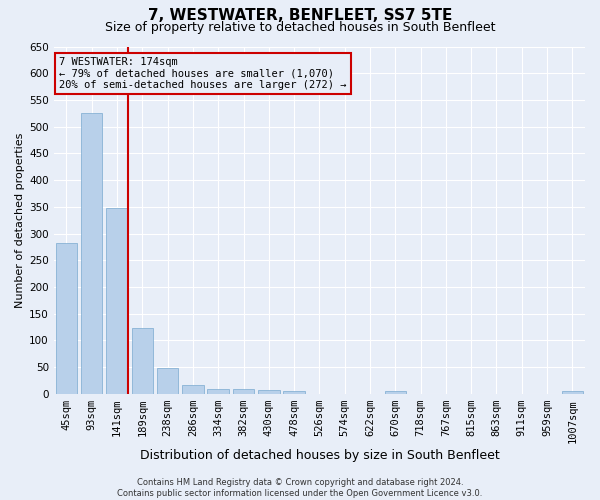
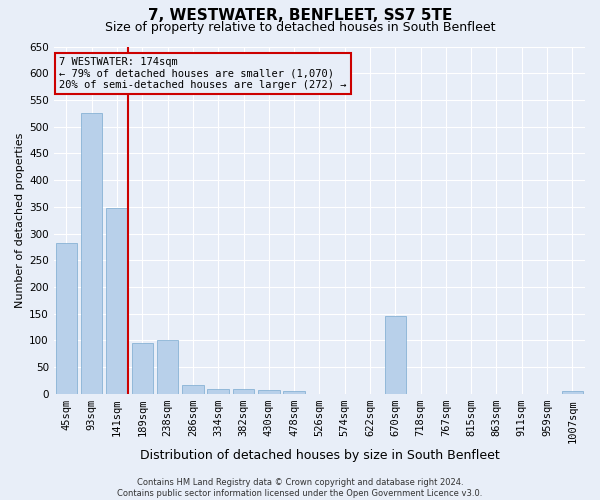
189sqm: 123 -> 96
238sqm: 49 -> 100
670sqm: 5 -> 146
